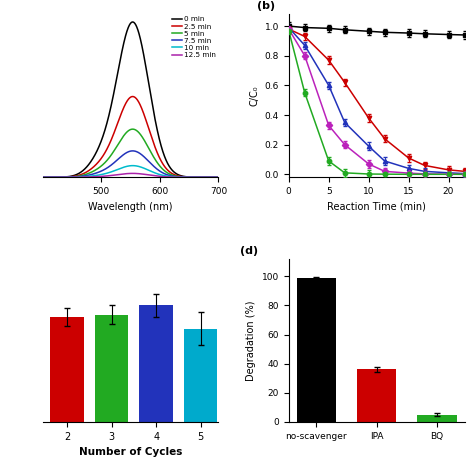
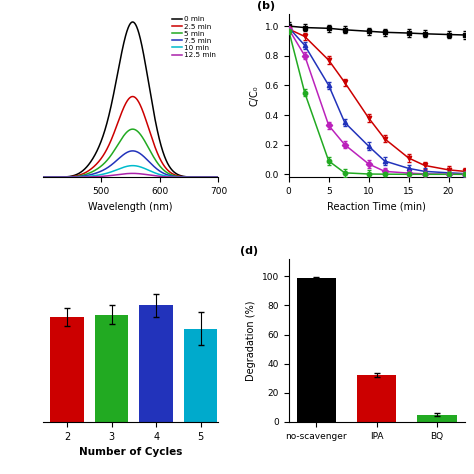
IPA: 36 -> 32
